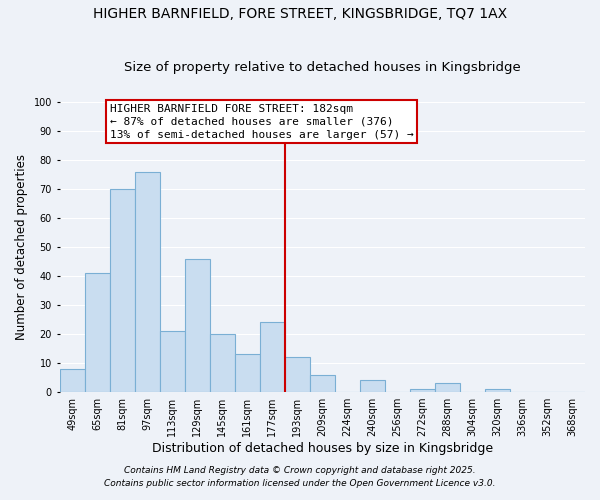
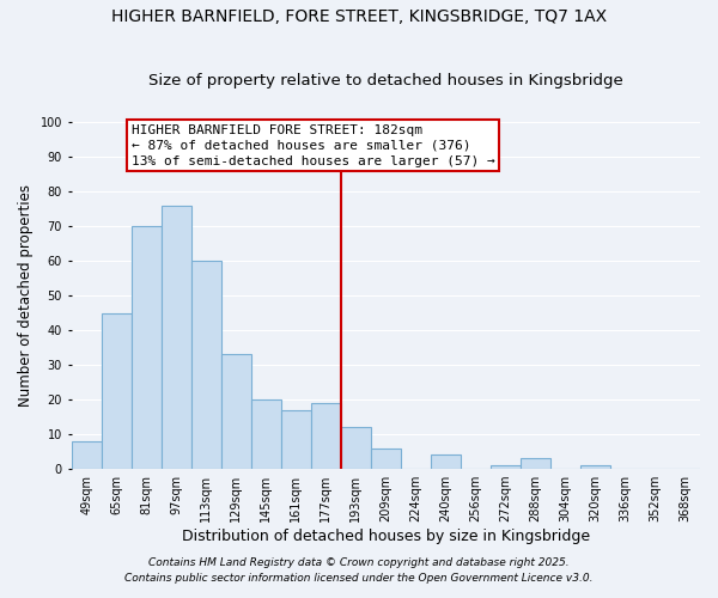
65sqm: 41 -> 45
113sqm: 21 -> 60
129sqm: 46 -> 33
161sqm: 13 -> 17
177sqm: 24 -> 19
